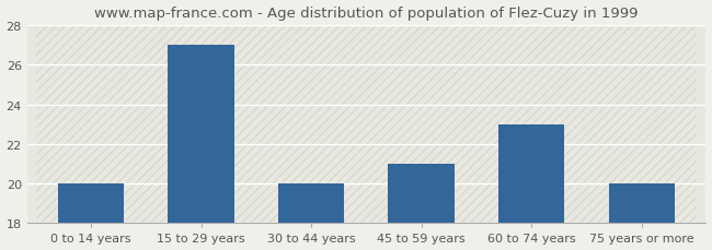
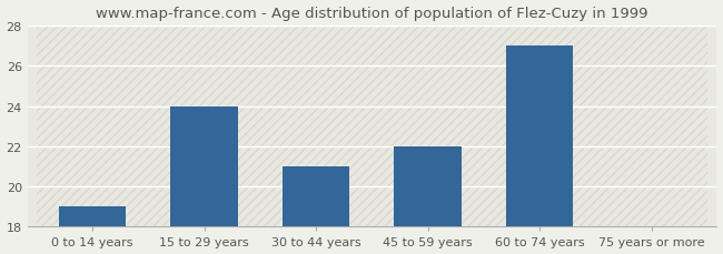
0 to 14 years: 20 -> 19
15 to 29 years: 27 -> 24
30 to 44 years: 20 -> 21
45 to 59 years: 21 -> 22
60 to 74 years: 23 -> 27
75 years or more: 20 -> 18
